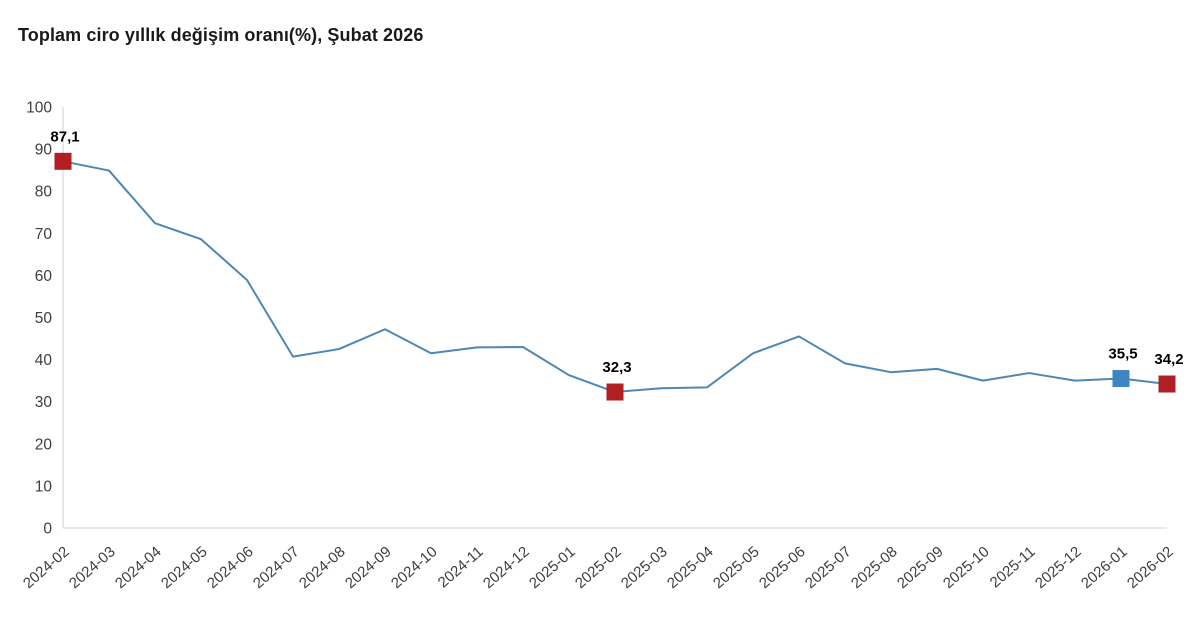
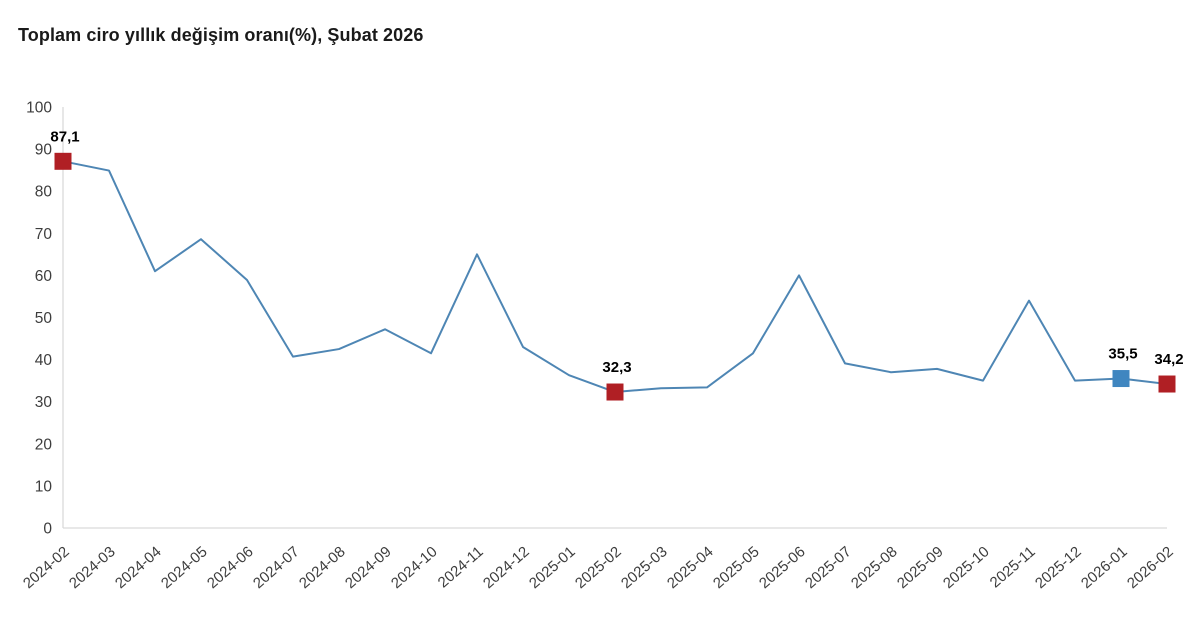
2024-04: 72 -> 61
2024-11: 43 -> 65
2025-06: 46 -> 60
2025-11: 37 -> 54
